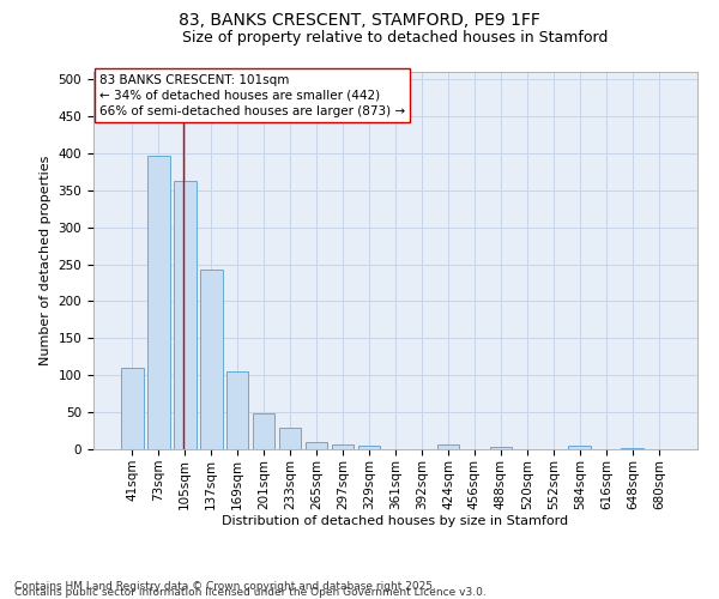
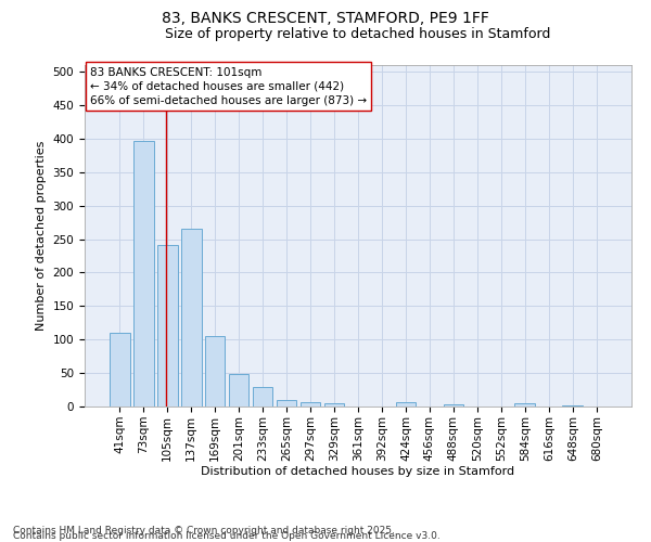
105sqm: 363 -> 242
137sqm: 243 -> 266
